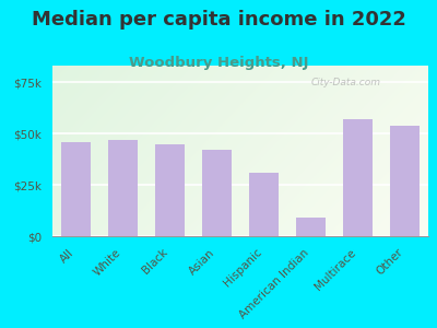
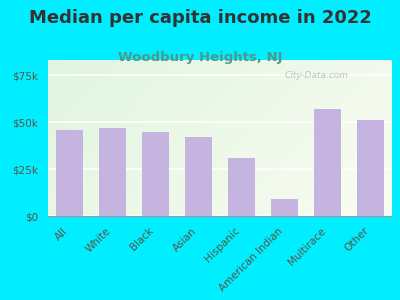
Other: $54k -> $51k
